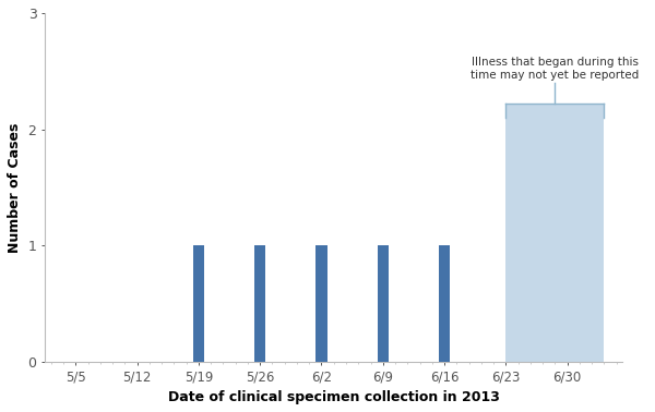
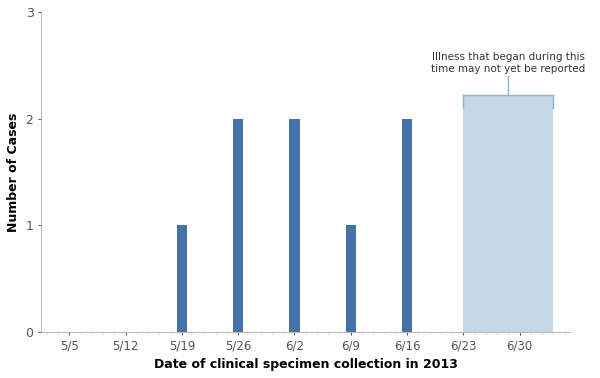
5/26: 1 -> 2
6/2: 1 -> 2
6/16: 1 -> 2
